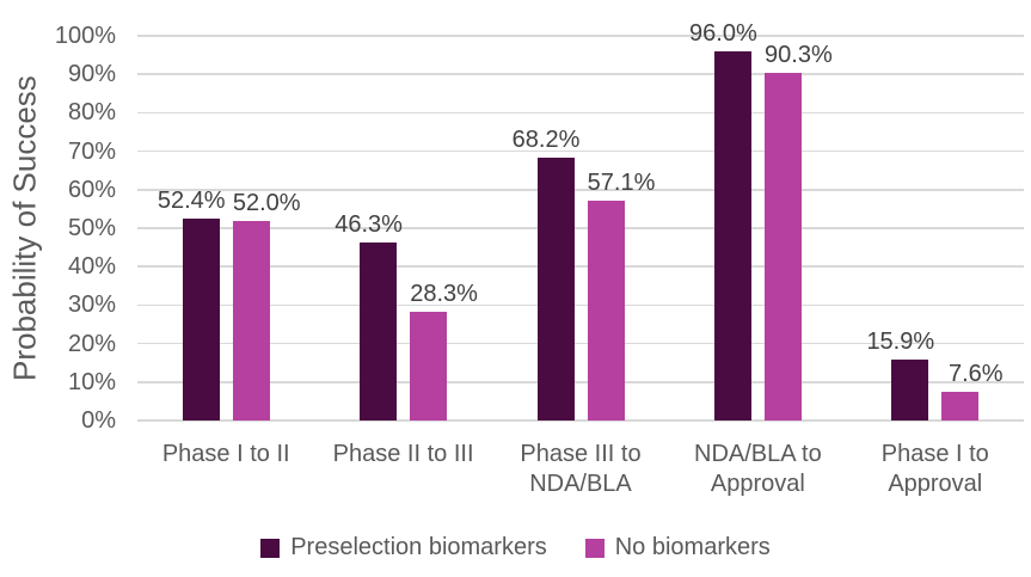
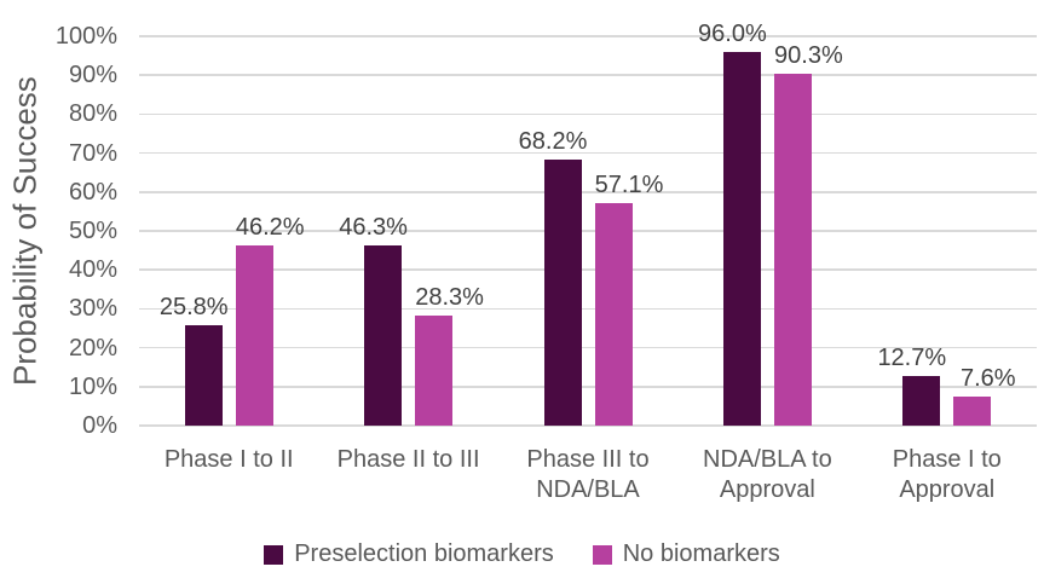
Preselection biomarkers/Phase I to II: 52.4% -> 25.8%
No biomarkers/Phase I to II: 52.0% -> 46.2%
Preselection biomarkers/Phase I to Approval: 15.9% -> 12.7%
